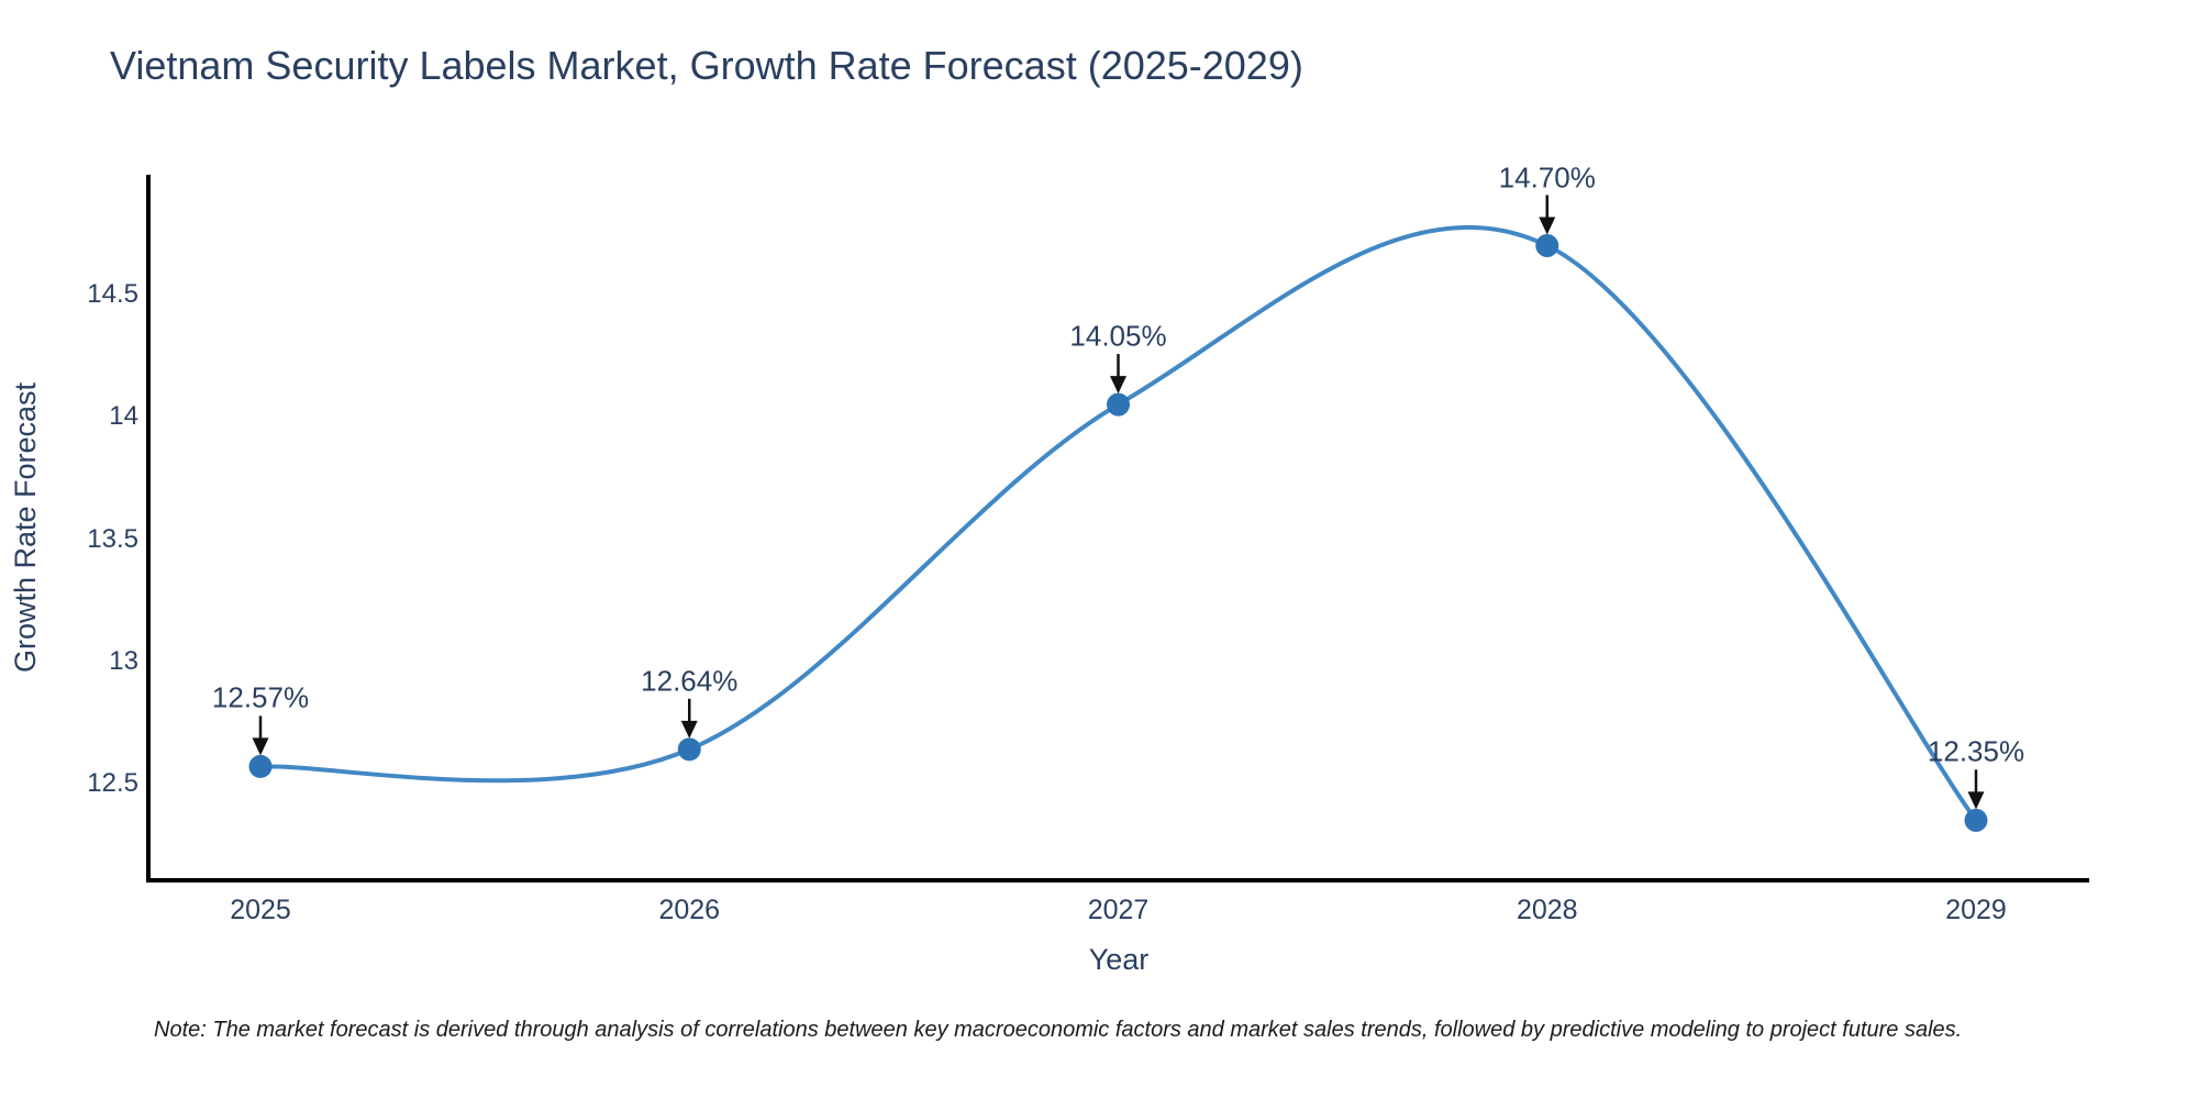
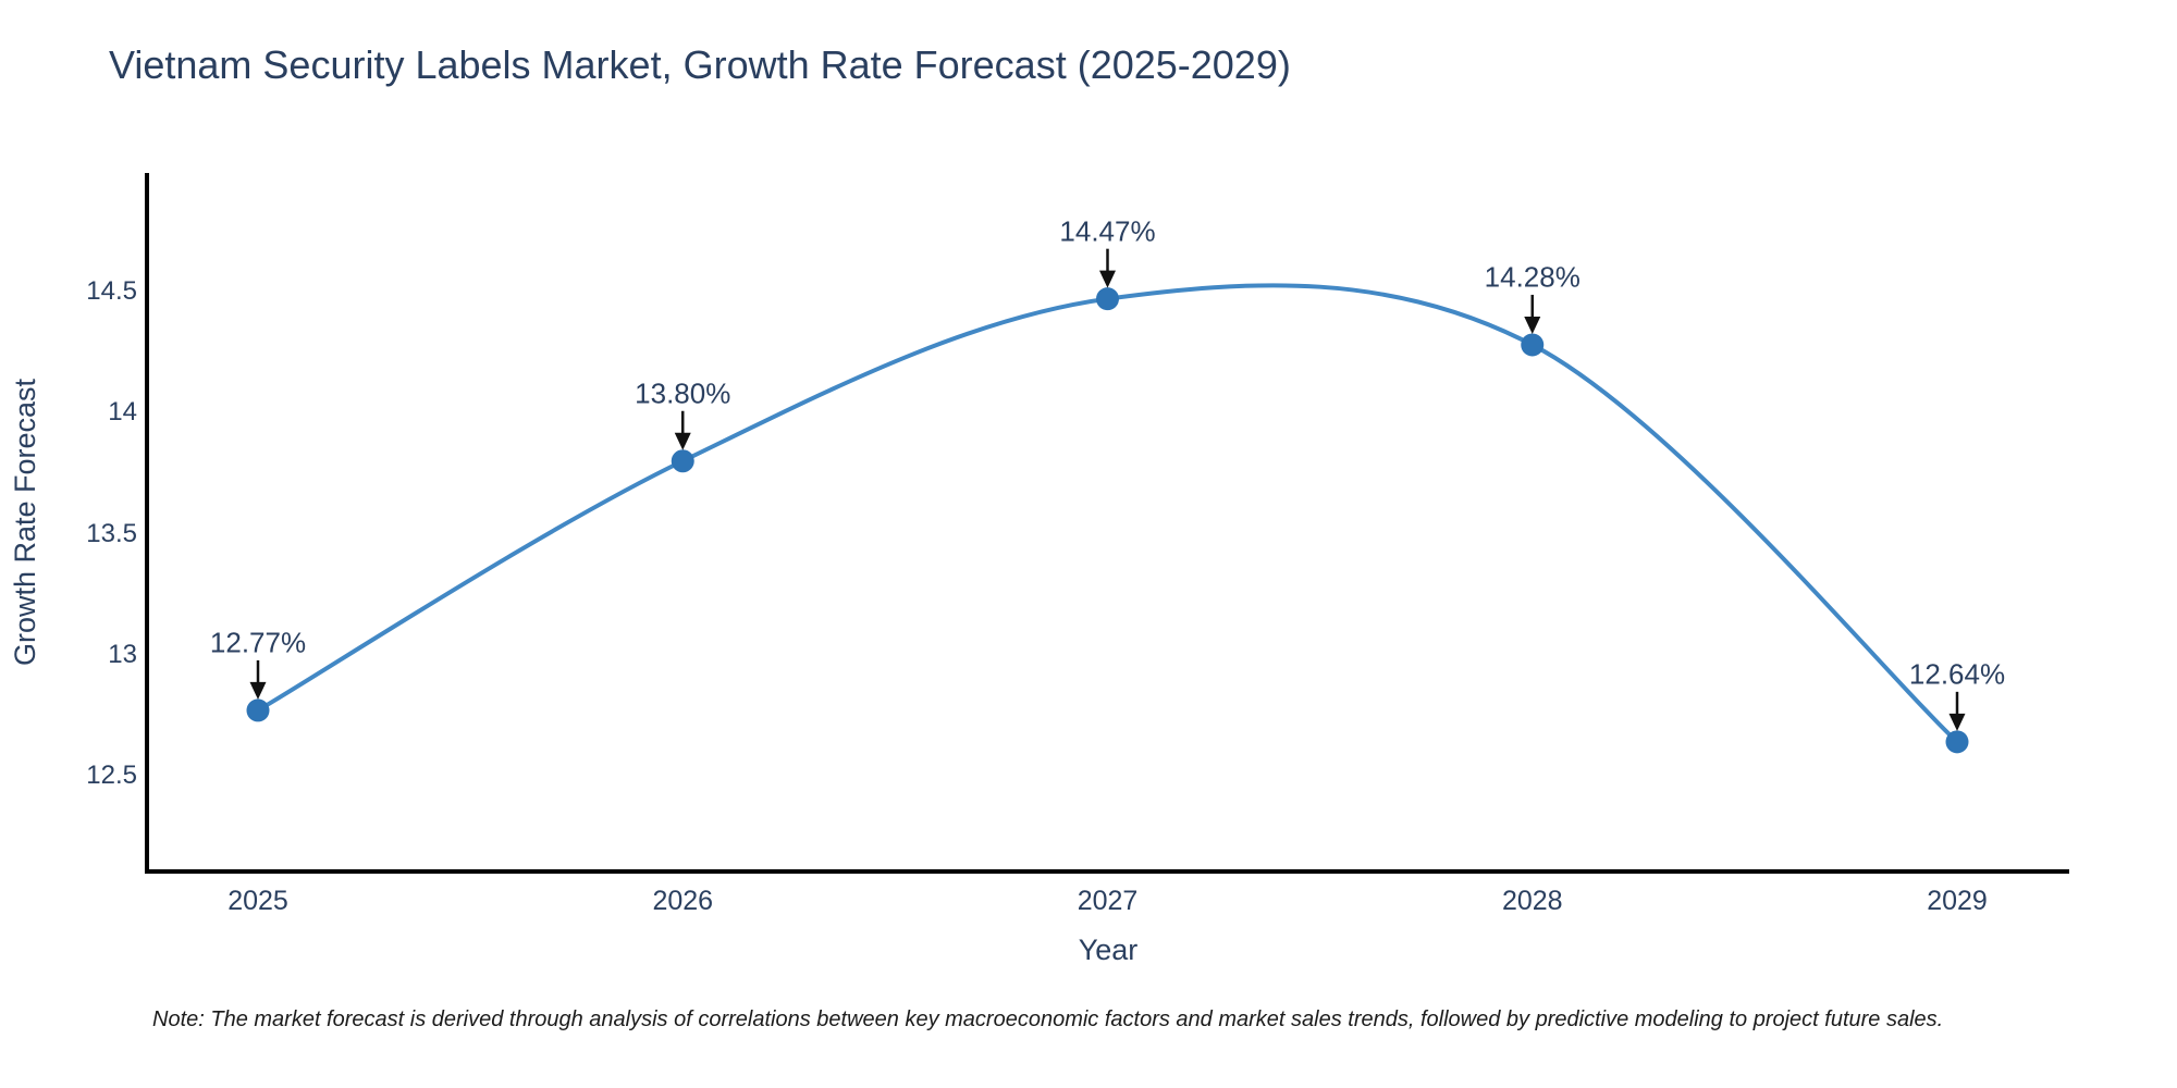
2025: 12.57% -> 12.77%
2026: 12.64% -> 13.80%
2027: 14.05% -> 14.47%
2028: 14.70% -> 14.28%
2029: 12.35% -> 12.64%
